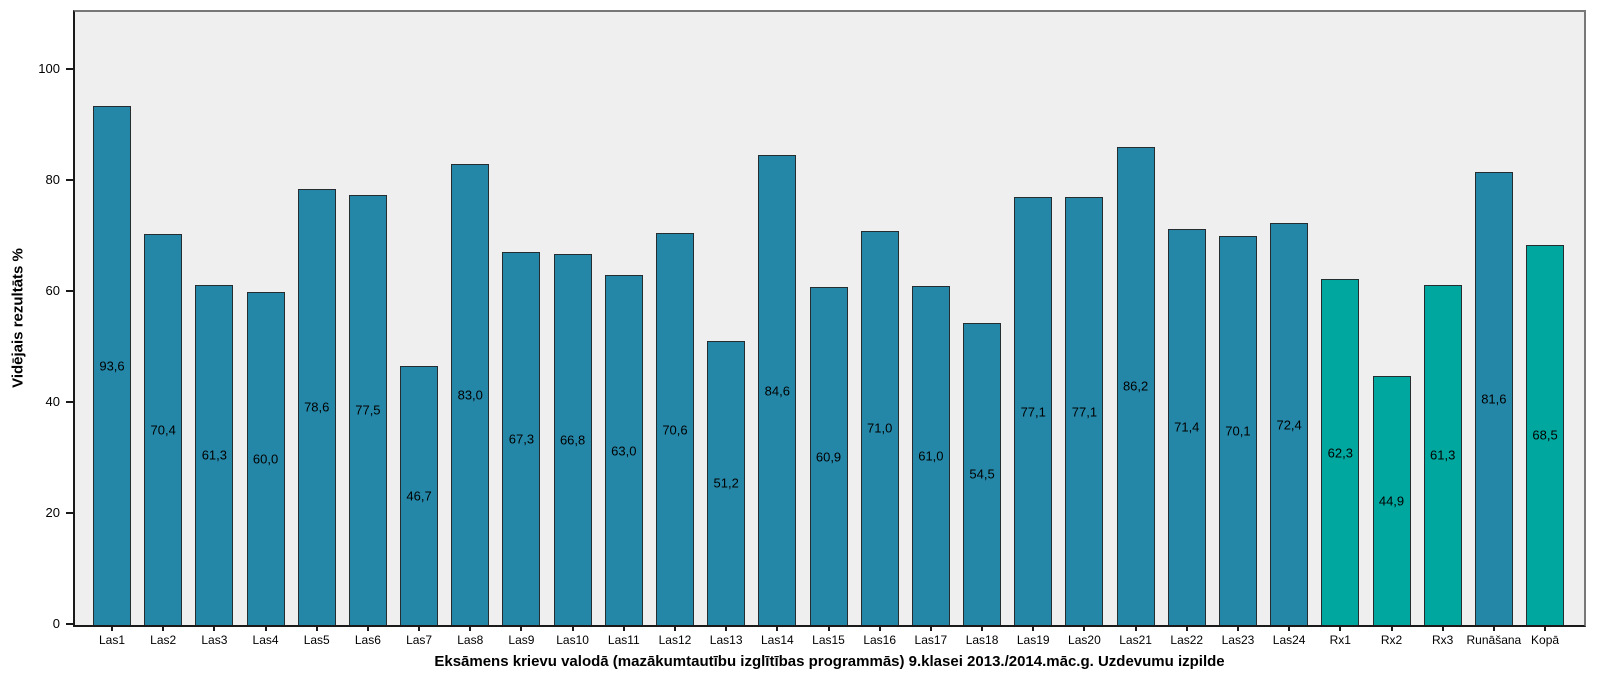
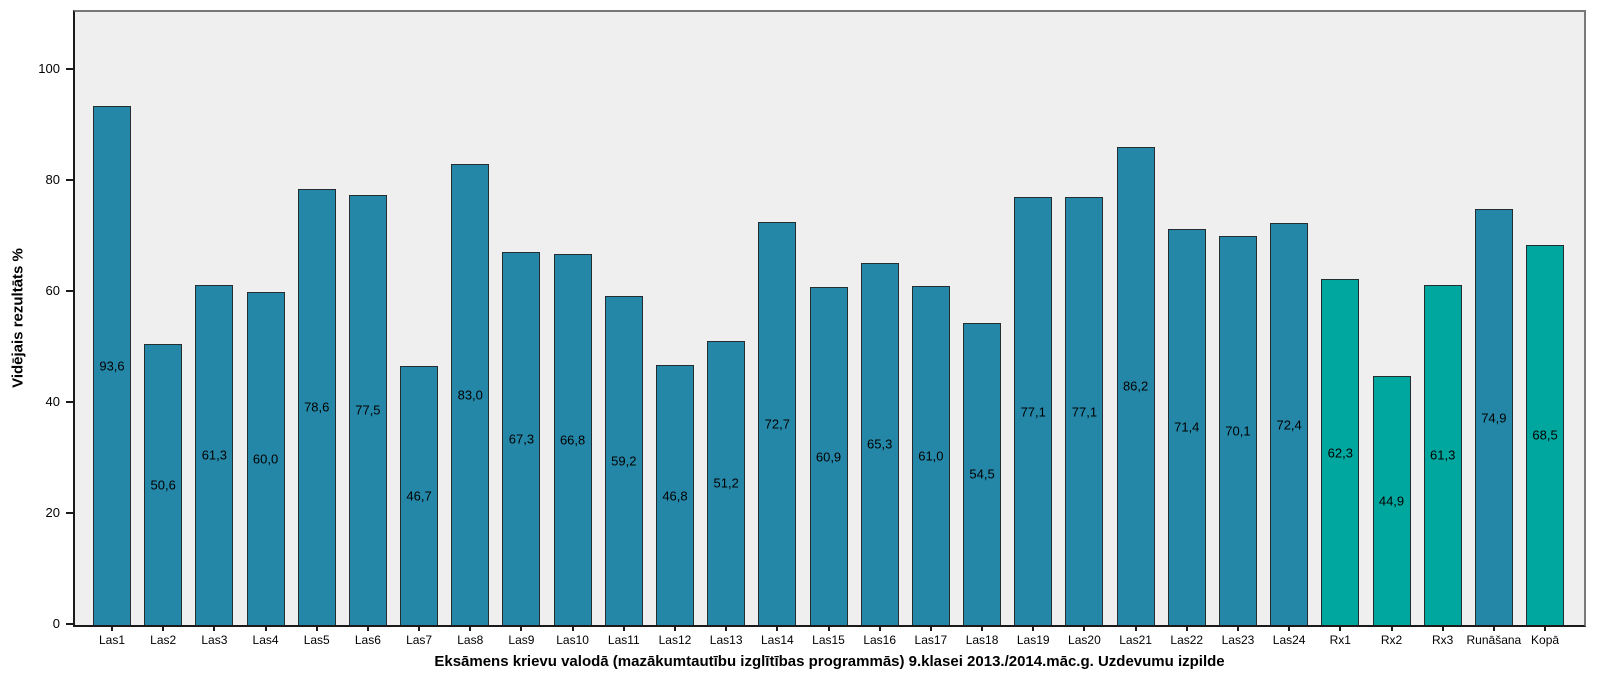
Las2: 70,4 -> 50,6
Las11: 63,0 -> 59,2
Las12: 70,6 -> 46,8
Las14: 84,6 -> 72,7
Las16: 71,0 -> 65,3
Runāšana: 81,6 -> 74,9
